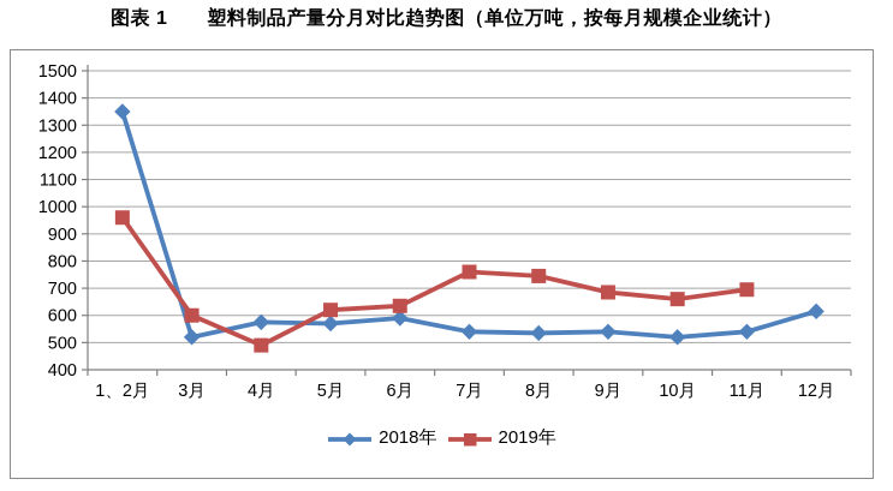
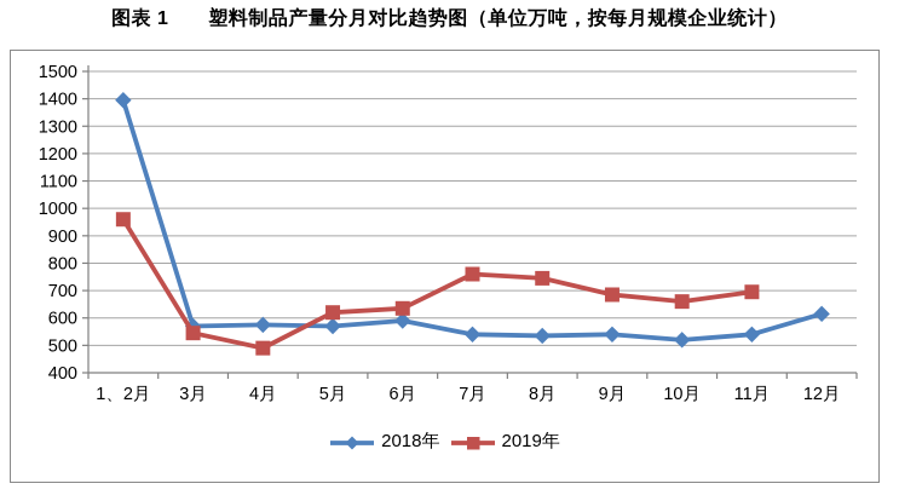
2018年/1、2月: 1350 -> 1400
2018年/3月: 520 -> 570
2019年/3月: 600 -> 540
